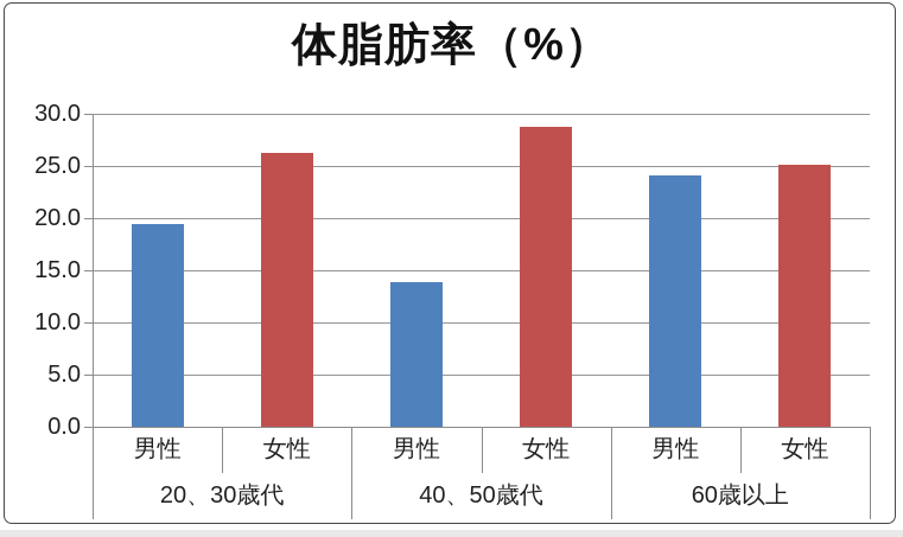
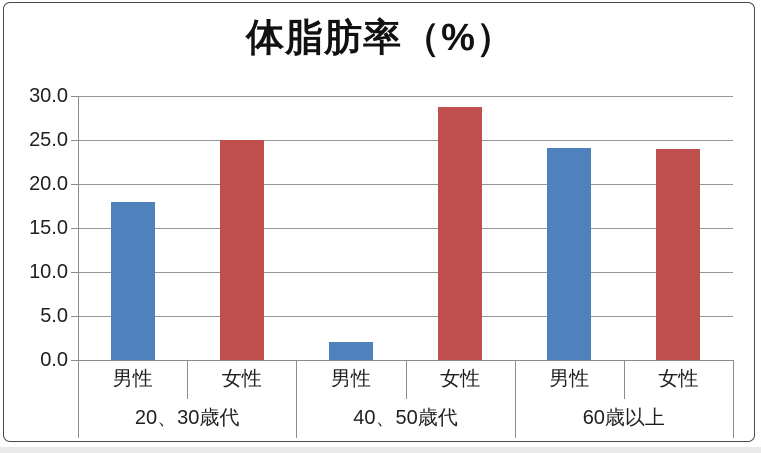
男性/20、30歳代: 19 -> 18
女性/20、30歳代: 26 -> 25
男性/40、50歳代: 14 -> 2
女性/60歳以上: 25 -> 24
